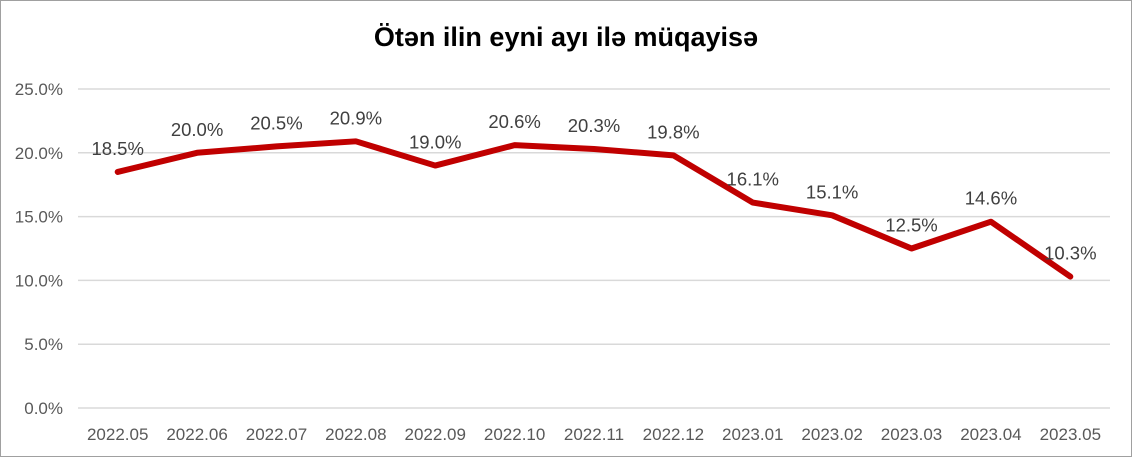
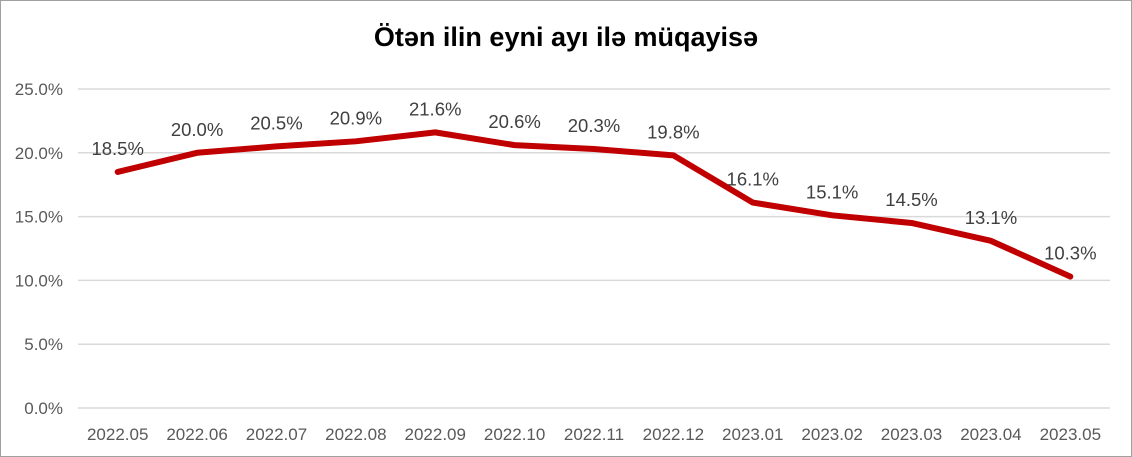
2022.09: 19.0% -> 21.6%
2023.03: 12.5% -> 14.5%
2023.04: 14.6% -> 13.1%
